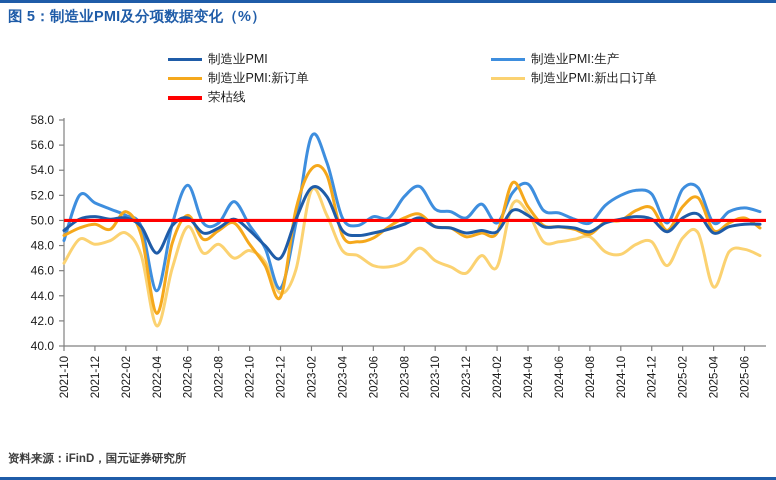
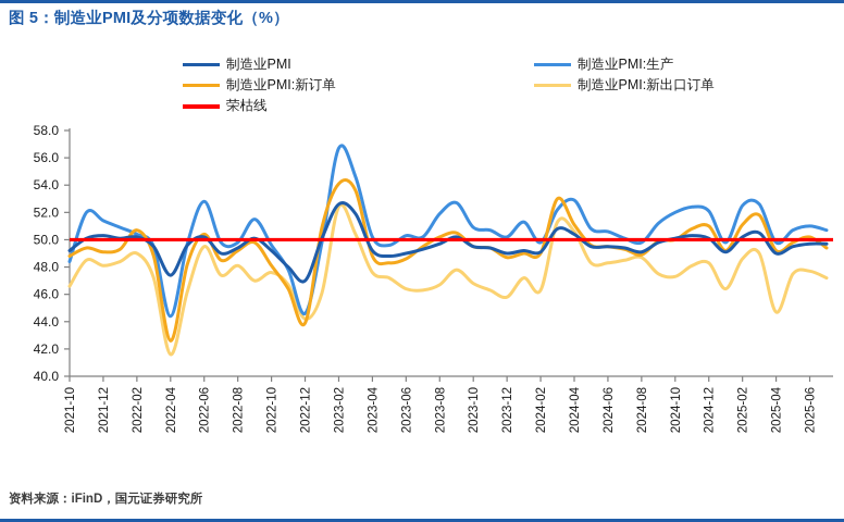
制造业PMI:新订单/2021-12: 49.7 -> 49.1
